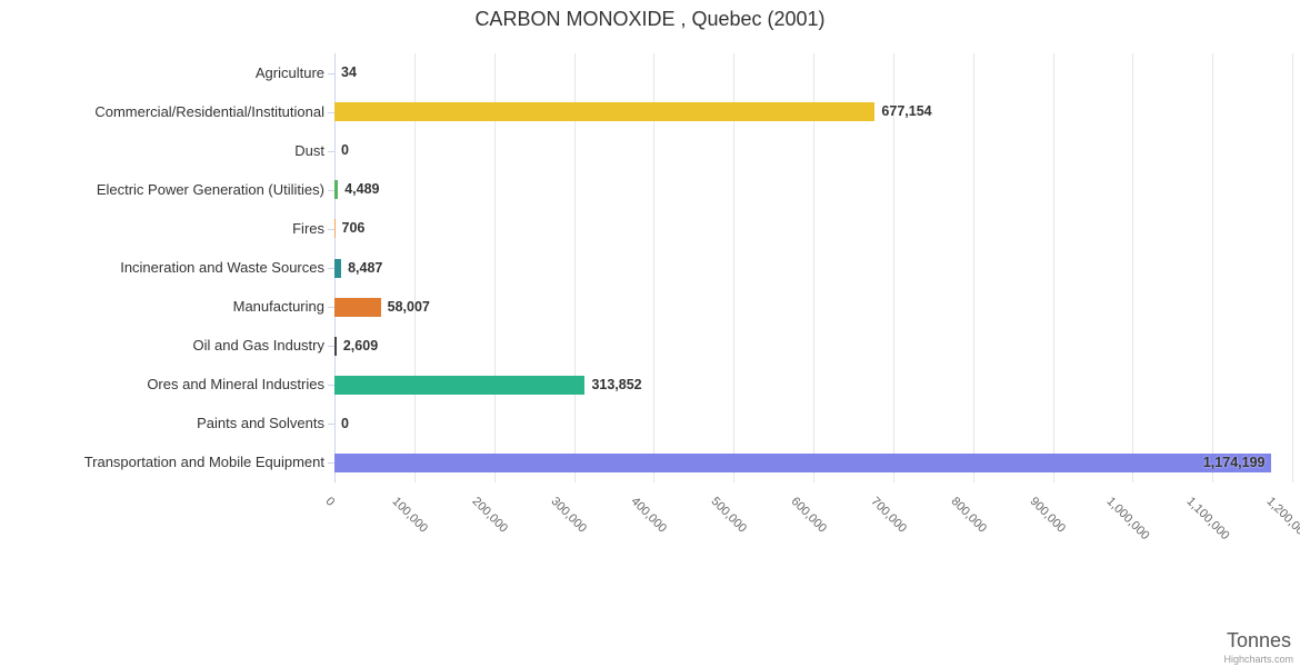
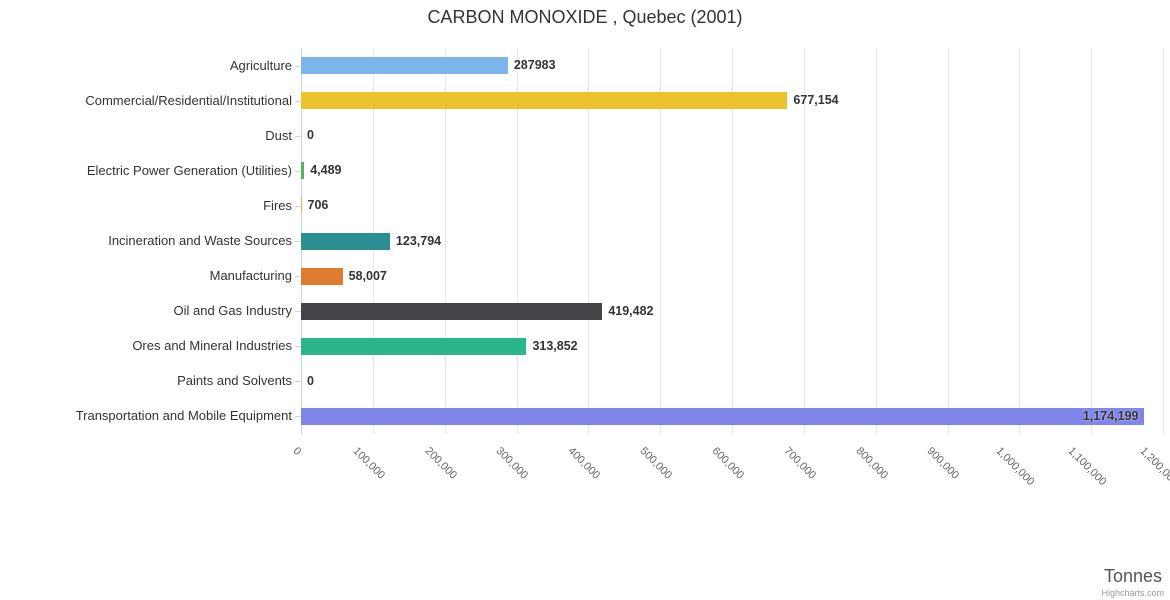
Agriculture: 34 -> 287983
Incineration and Waste Sources: 8,487 -> 123,794
Oil and Gas Industry: 2,609 -> 419,482
